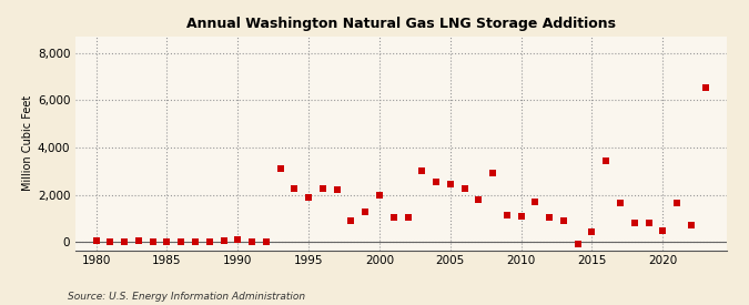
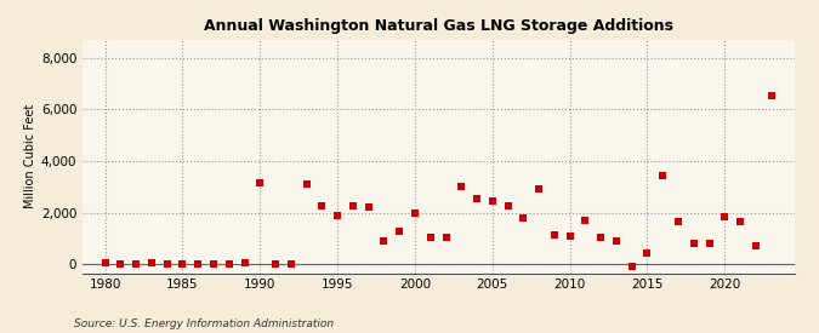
1990: 100 -> 3,150
2020: 450 -> 1,850
